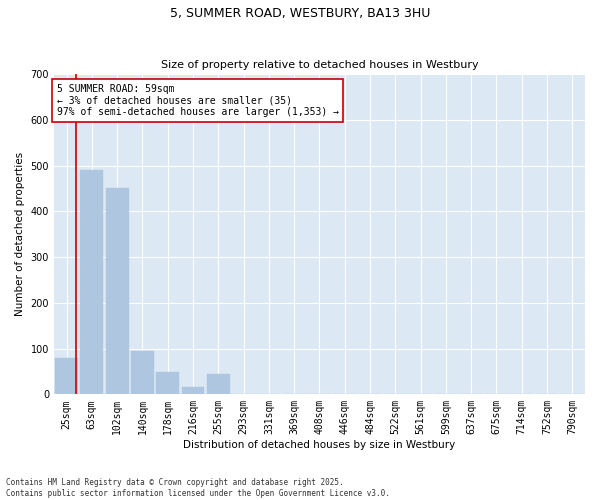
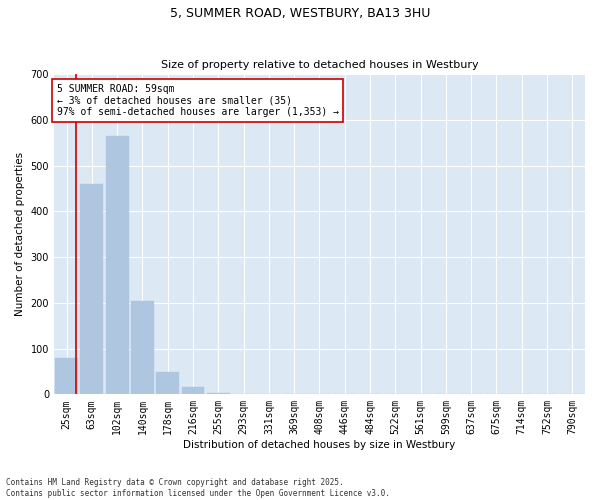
63sqm: 490 -> 460
102sqm: 450 -> 565
140sqm: 95 -> 205
255sqm: 45 -> 2
